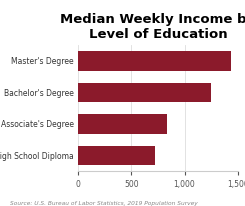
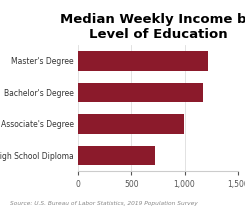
Master's Degree: 1,430 -> 1,220
Bachelor's Degree: 1,250 -> 1,170
Associate's Degree: 840 -> 990
